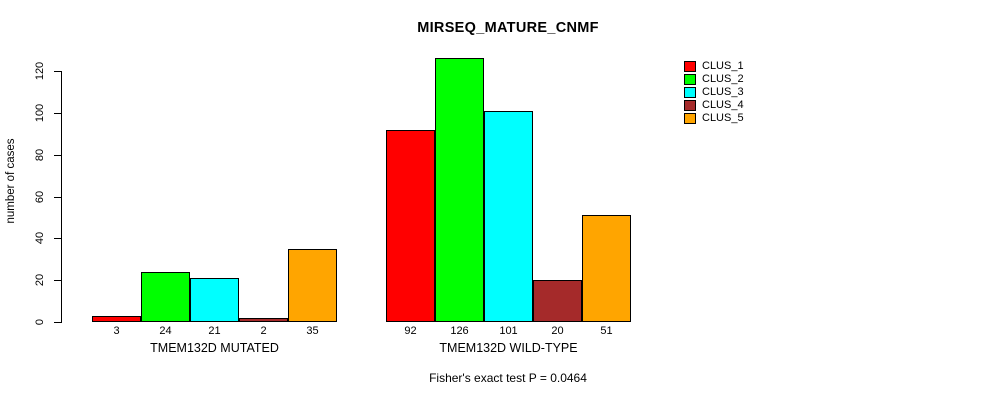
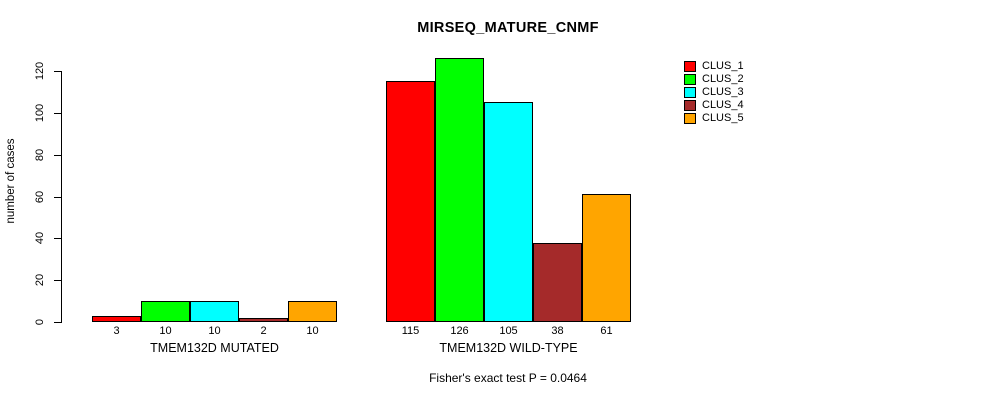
CLUS_2/TMEM132D MUTATED: 24 -> 10
CLUS_3/TMEM132D MUTATED: 21 -> 10
CLUS_5/TMEM132D MUTATED: 35 -> 10
CLUS_1/TMEM132D WILD-TYPE: 92 -> 115
CLUS_3/TMEM132D WILD-TYPE: 101 -> 105
CLUS_4/TMEM132D WILD-TYPE: 20 -> 38
CLUS_5/TMEM132D WILD-TYPE: 51 -> 61
